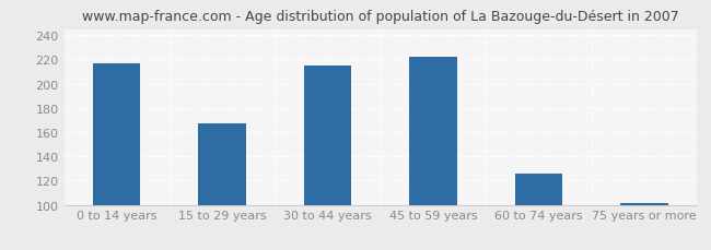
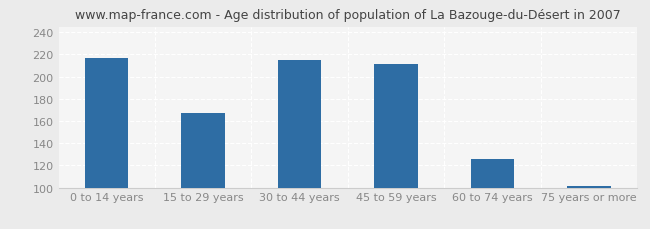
45 to 59 years: 222 -> 211
